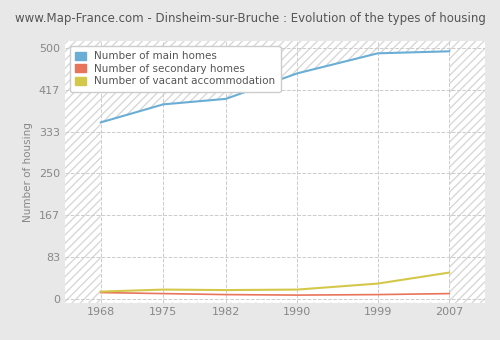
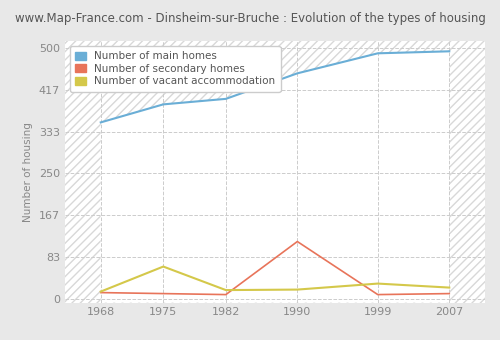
Number of vacant accommodation/1975: 18 -> 64
Number of secondary homes/1990: 7 -> 114
Number of vacant accommodation/2007: 52 -> 22
